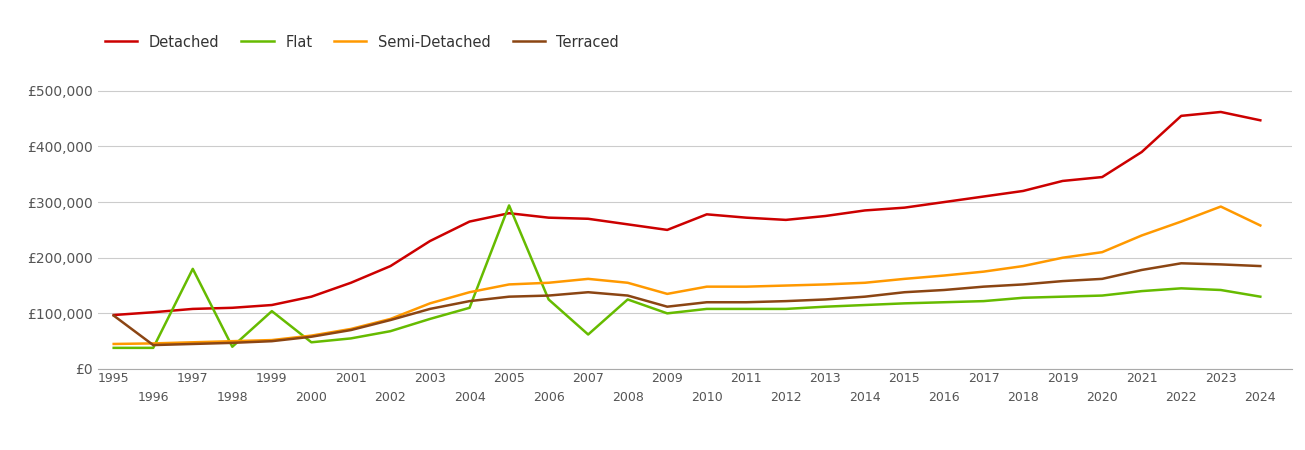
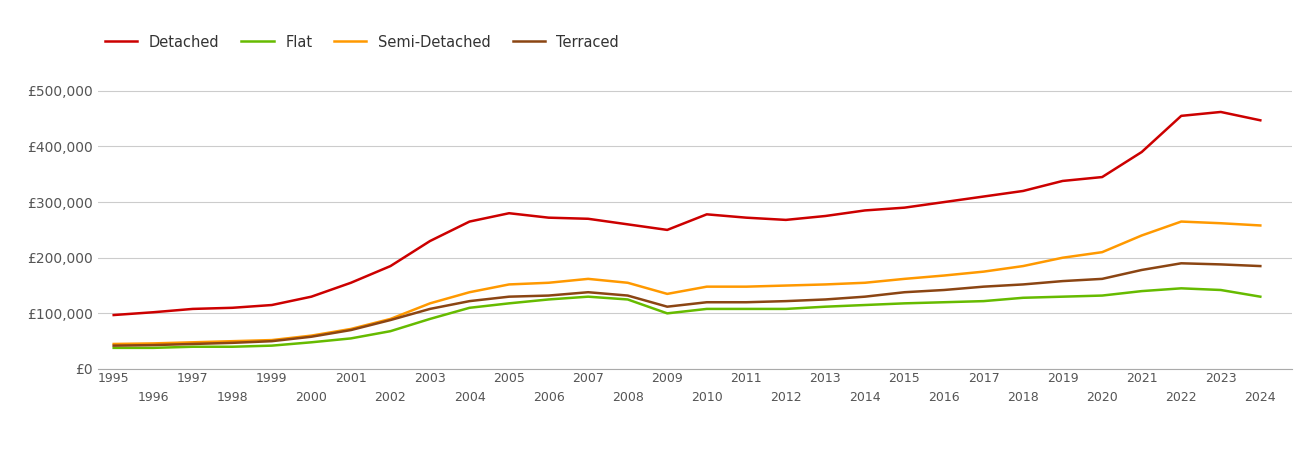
Terraced/1995: £96,000 -> £42,000
Flat/1997: £180,000 -> £40,000
Flat/1999: £104,000 -> £42,000
Flat/2005: £294,000 -> £118,000
Flat/2007: £62,000 -> £130,000
Semi-Detached/2023: £292,000 -> £262,000
